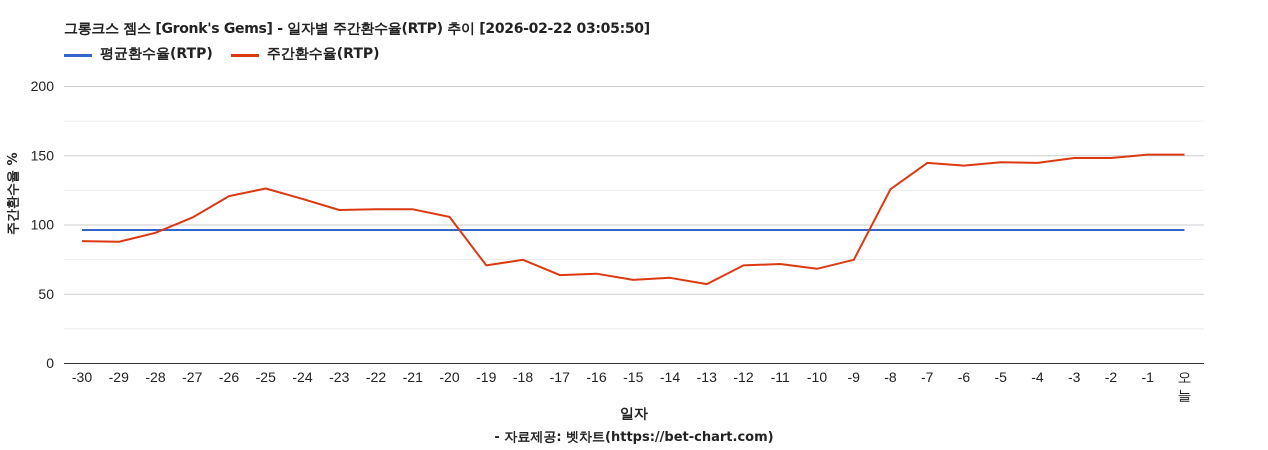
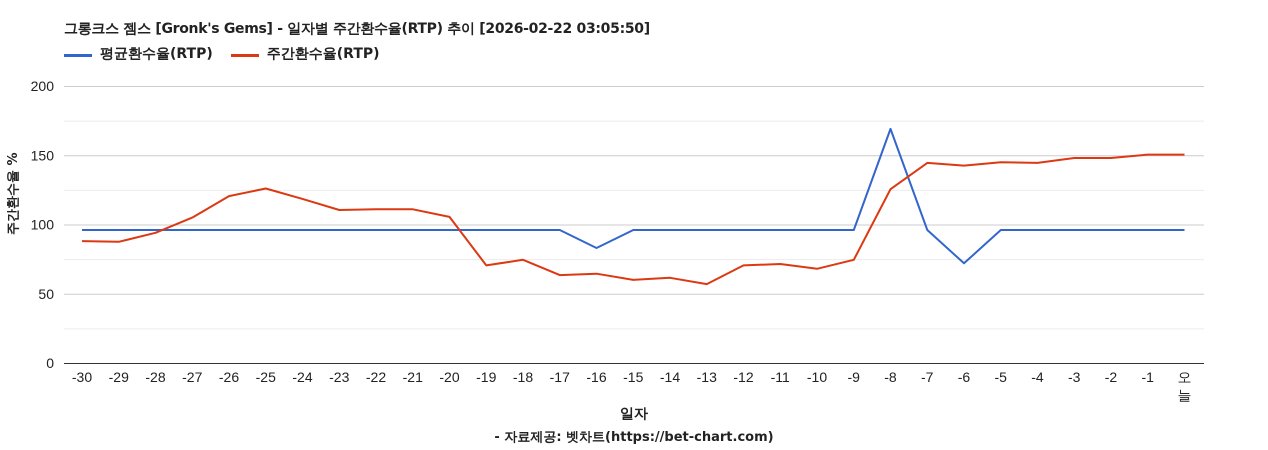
평균환수율(RTP)/-16: 96 -> 83
평균환수율(RTP)/-8: 96 -> 169
평균환수율(RTP)/-6: 96 -> 72
